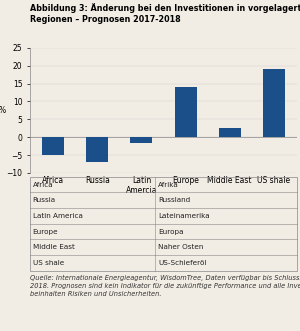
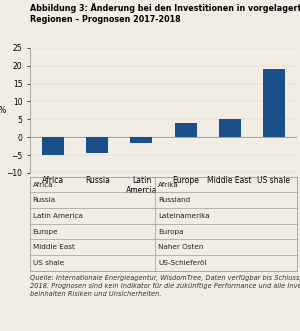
Russia: -7.0 -> -4.5
Europe: 14.0 -> 4.0
Middle East: 2.5 -> 5.0
